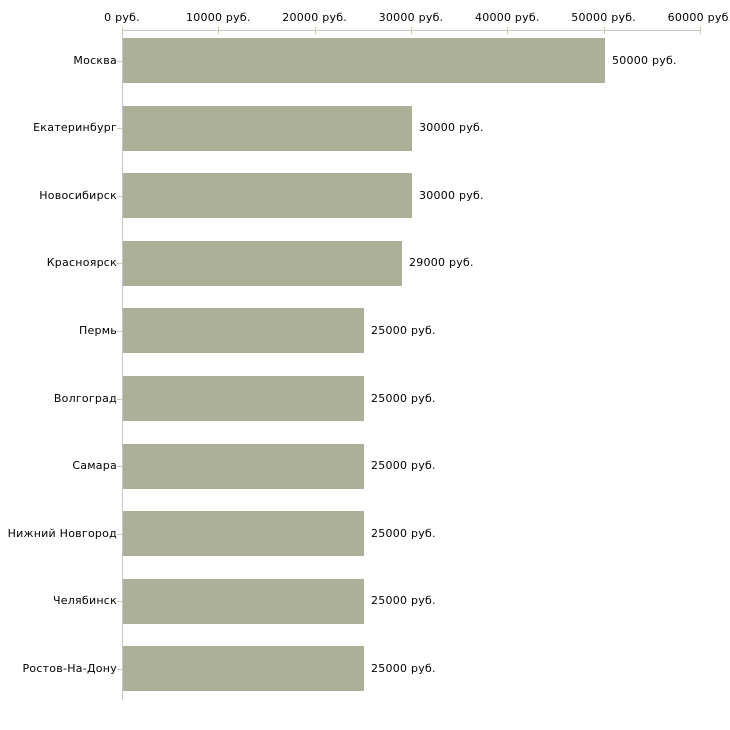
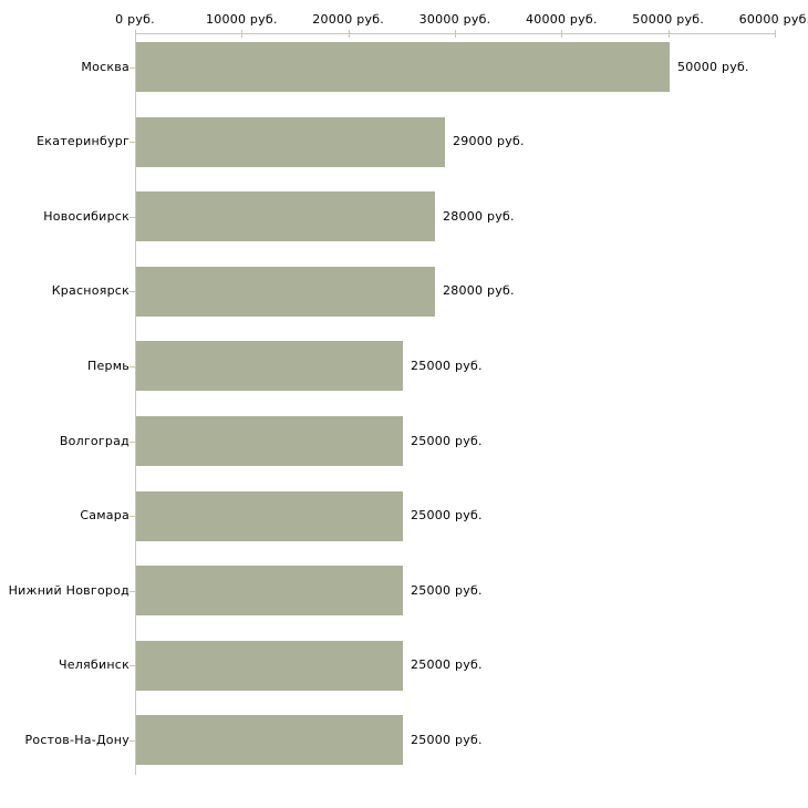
Екатеринбург: 30000 -> 29000
Новосибирск: 30000 -> 28000
Красноярск: 29000 -> 28000
